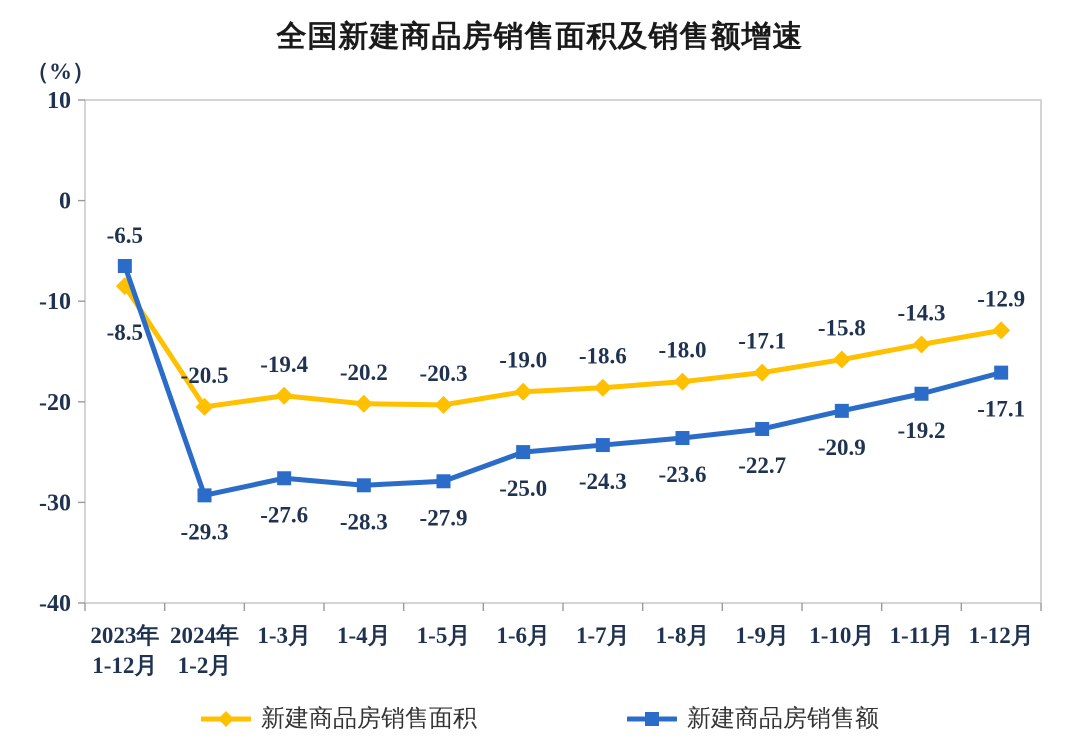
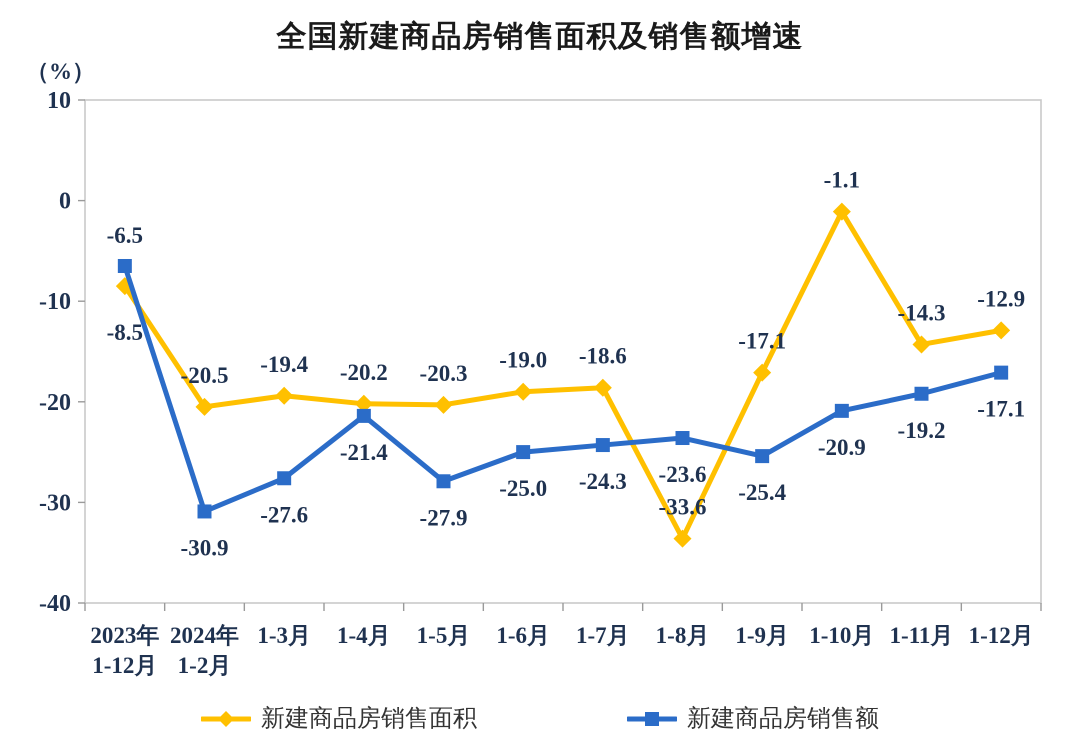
新建商品房销售额/2024年 1-2月: -29.3 -> -30.9
新建商品房销售额/1-4月: -28.3 -> -21.4
新建商品房销售面积/1-8月: -18.0 -> -33.6
新建商品房销售额/1-9月: -22.7 -> -25.4
新建商品房销售面积/1-10月: -15.8 -> -1.1
